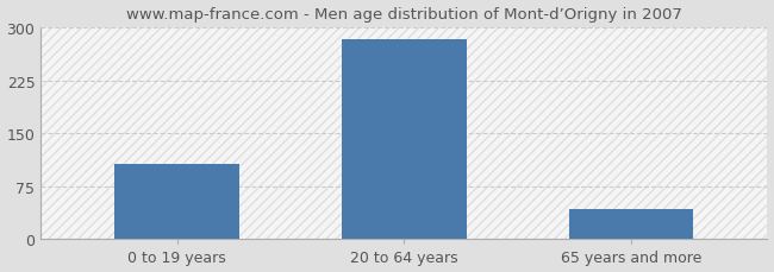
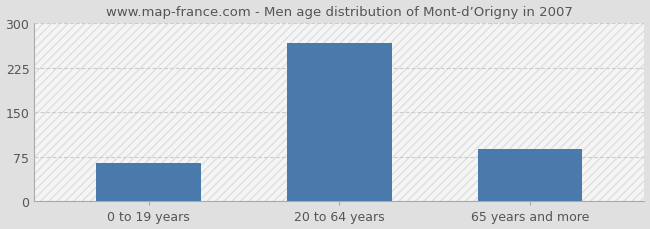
0 to 19 years: 107 -> 64
20 to 64 years: 283 -> 266
65 years and more: 42 -> 88
